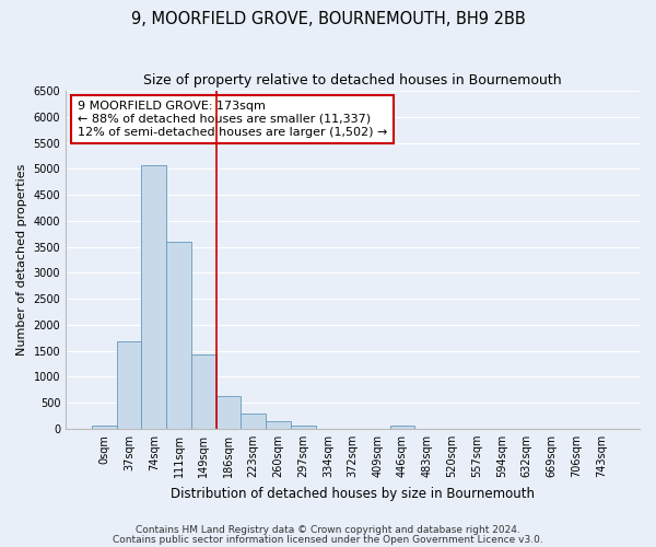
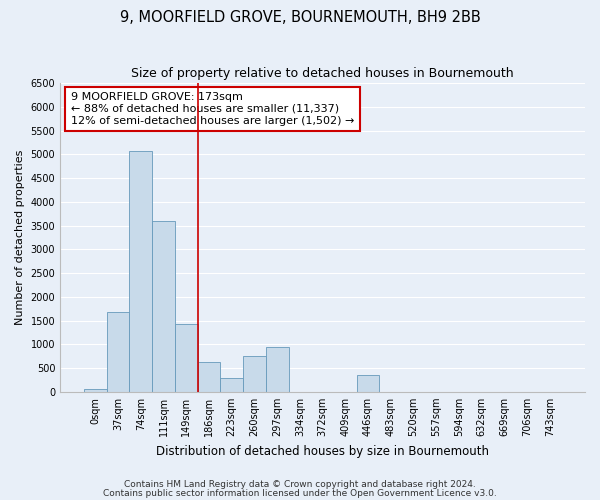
260sqm: 140 -> 750
297sqm: 50 -> 950
446sqm: 50 -> 350
